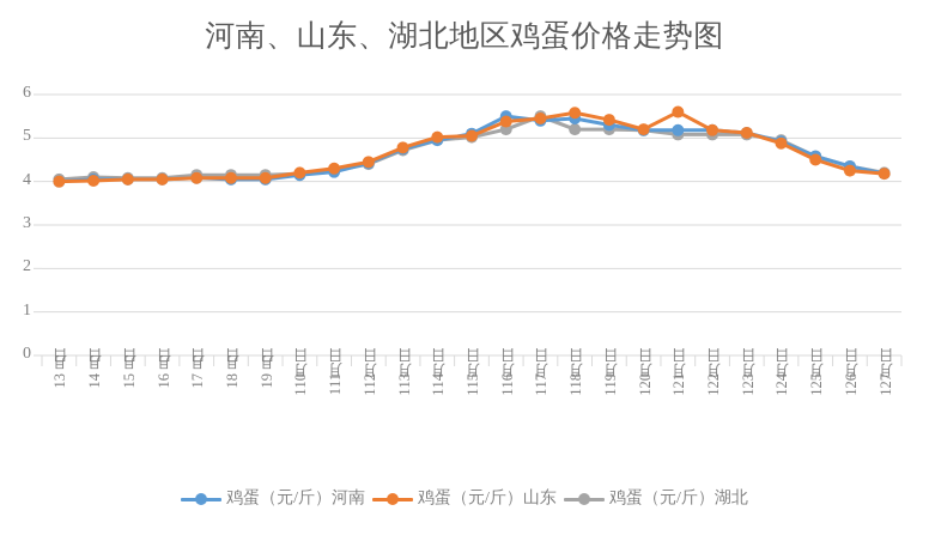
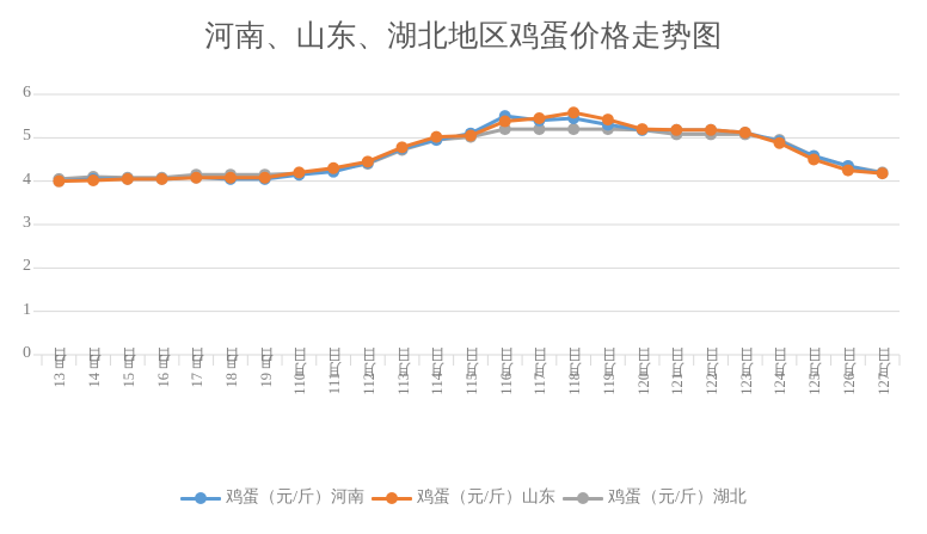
鸡蛋（元/斤）湖北/1月17日: 5.5 -> 5.2
鸡蛋（元/斤）山东/1月21日: 5.6 -> 5.2
